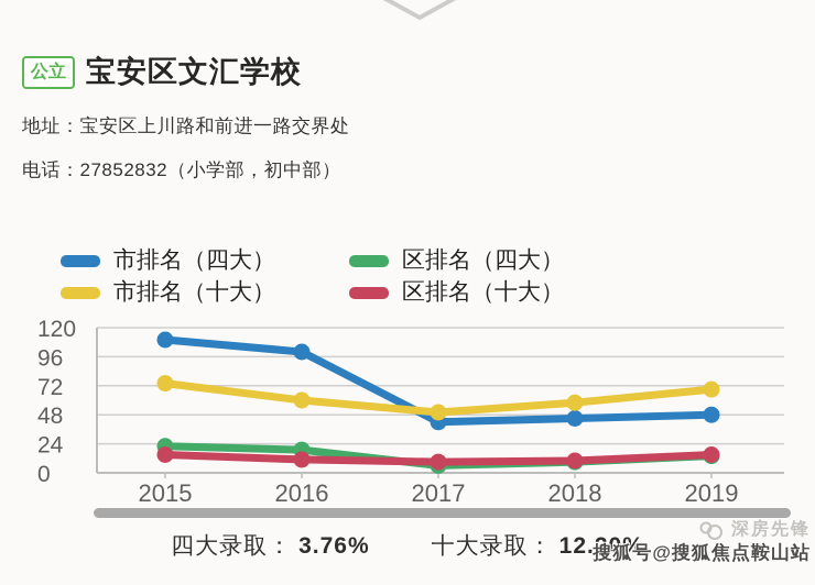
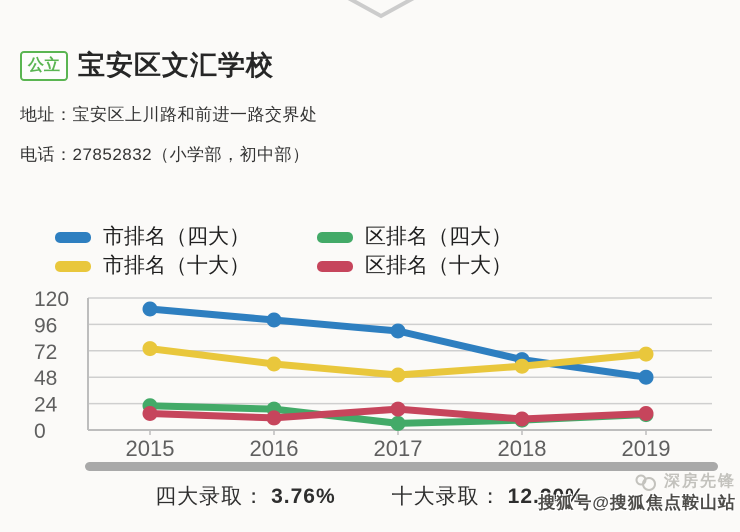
市排名（四大）/2017: 42 -> 90
区排名（十大）/2017: 9 -> 19
市排名（四大）/2018: 45 -> 64
